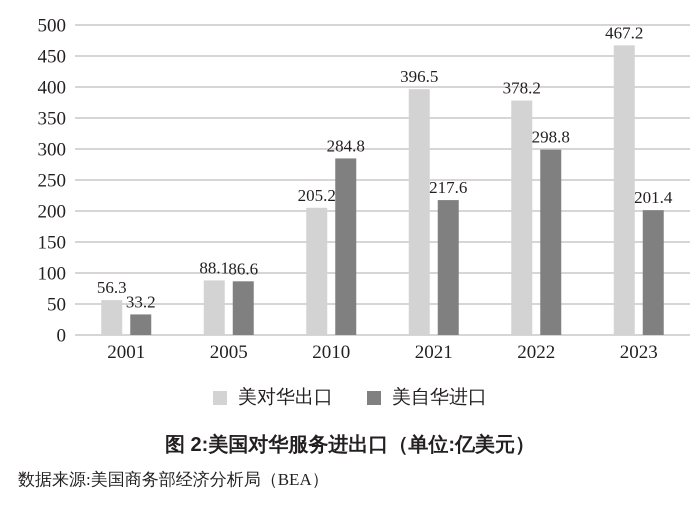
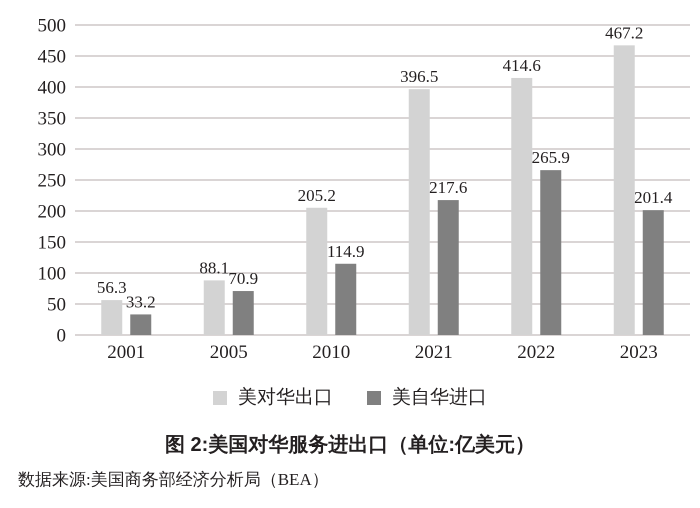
美自华进口/2005: 86.6 -> 70.9
美自华进口/2010: 284.8 -> 114.9
美对华出口/2022: 378.2 -> 414.6
美自华进口/2022: 298.8 -> 265.9
